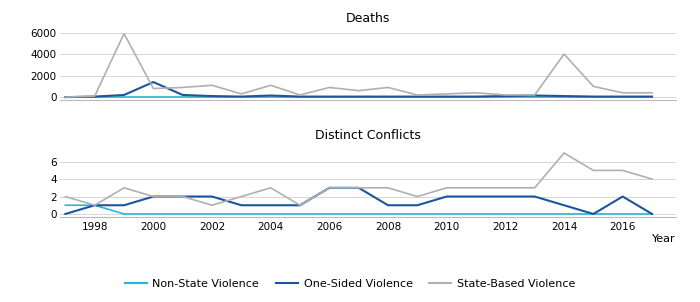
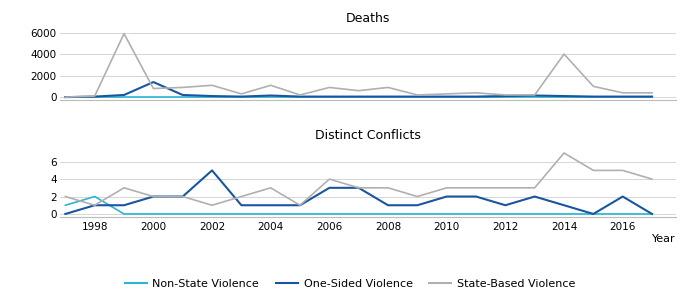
Distinct Conflicts/Non-State Violence/1998: 1 -> 2
Distinct Conflicts/One-Sided Violence/2002: 2 -> 5
Distinct Conflicts/State-Based Violence/2006: 3 -> 4
Distinct Conflicts/One-Sided Violence/2012: 2 -> 1
